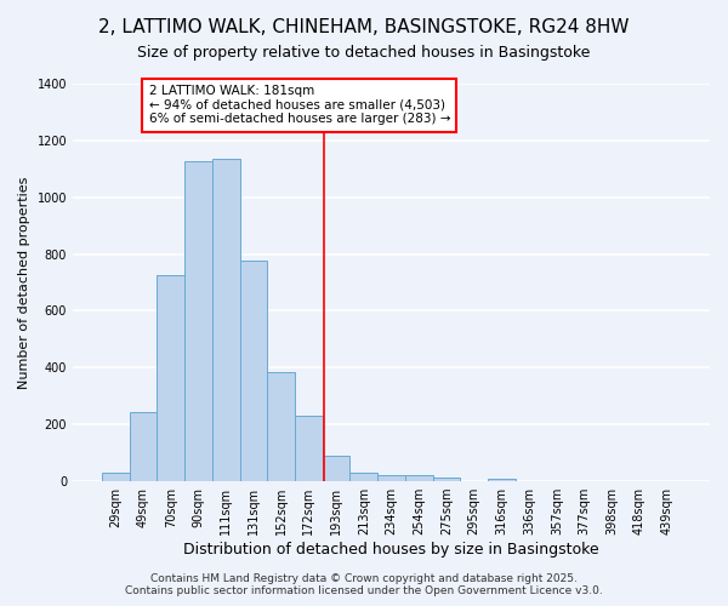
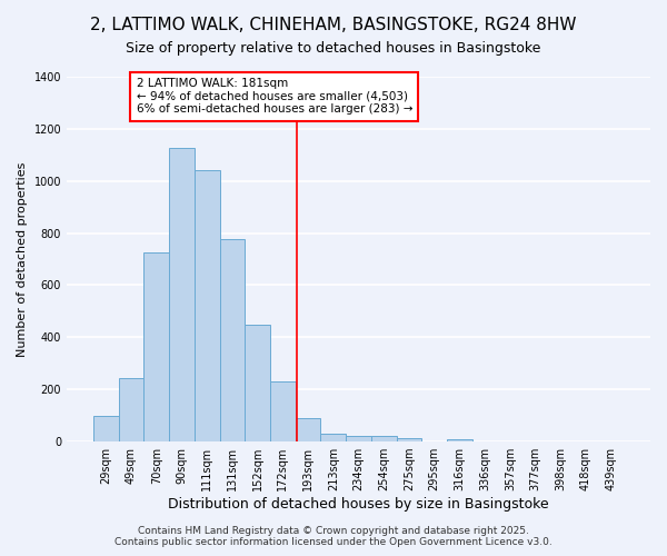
29sqm: 30 -> 100
111sqm: 1135 -> 1040
152sqm: 385 -> 450
